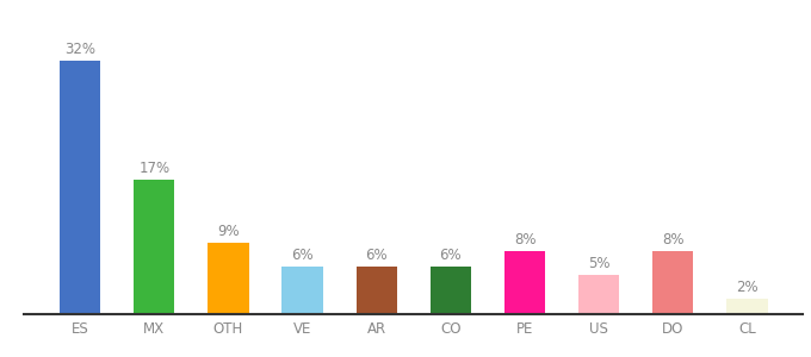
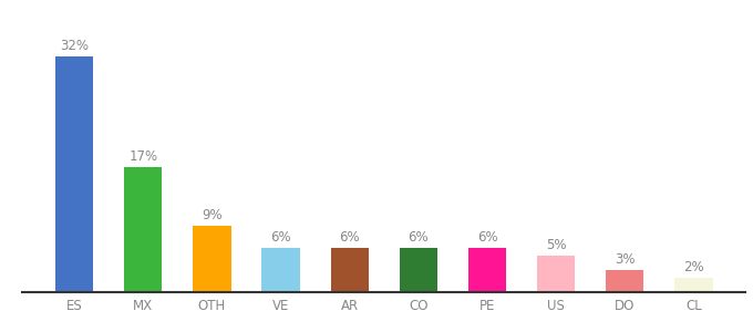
PE: 8% -> 6%
DO: 8% -> 3%
